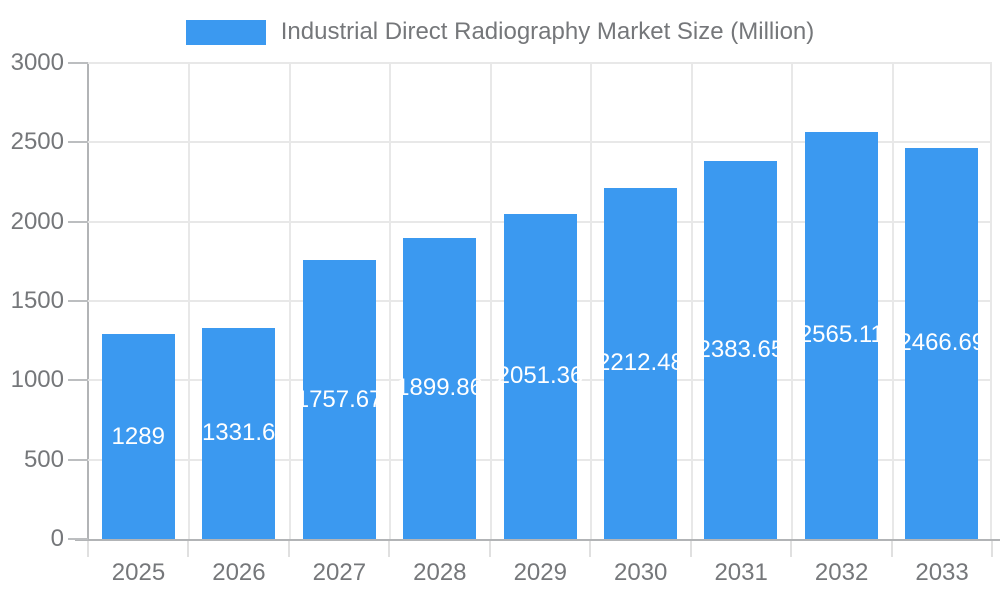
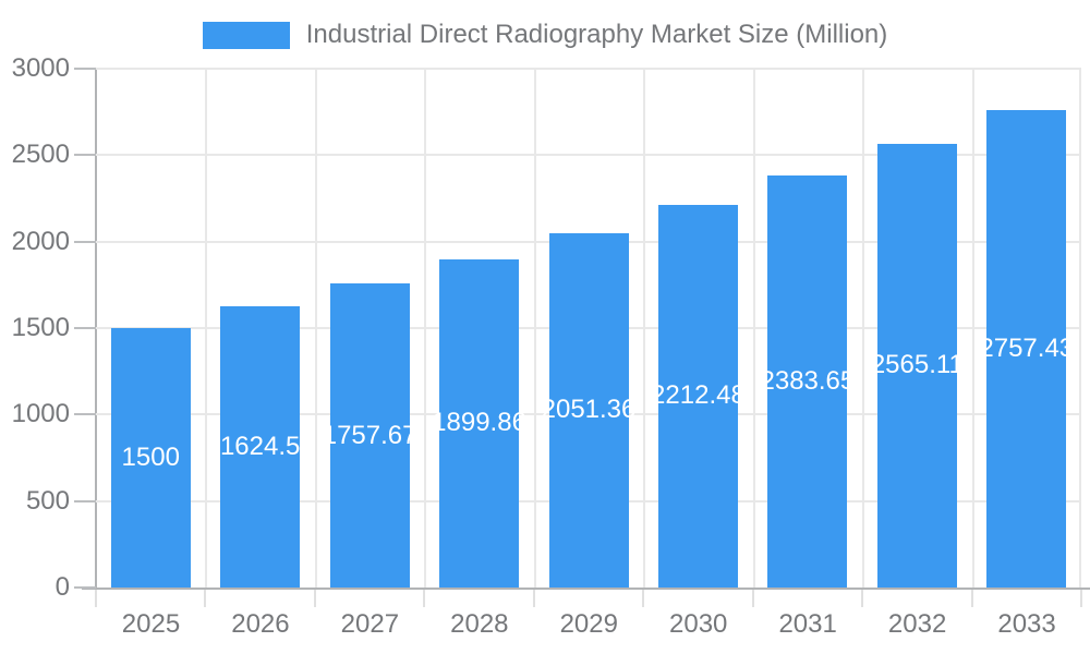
2025: 1289 -> 1500
2026: 1331.6 -> 1624.5
2033: 2466.69 -> 2757.43
